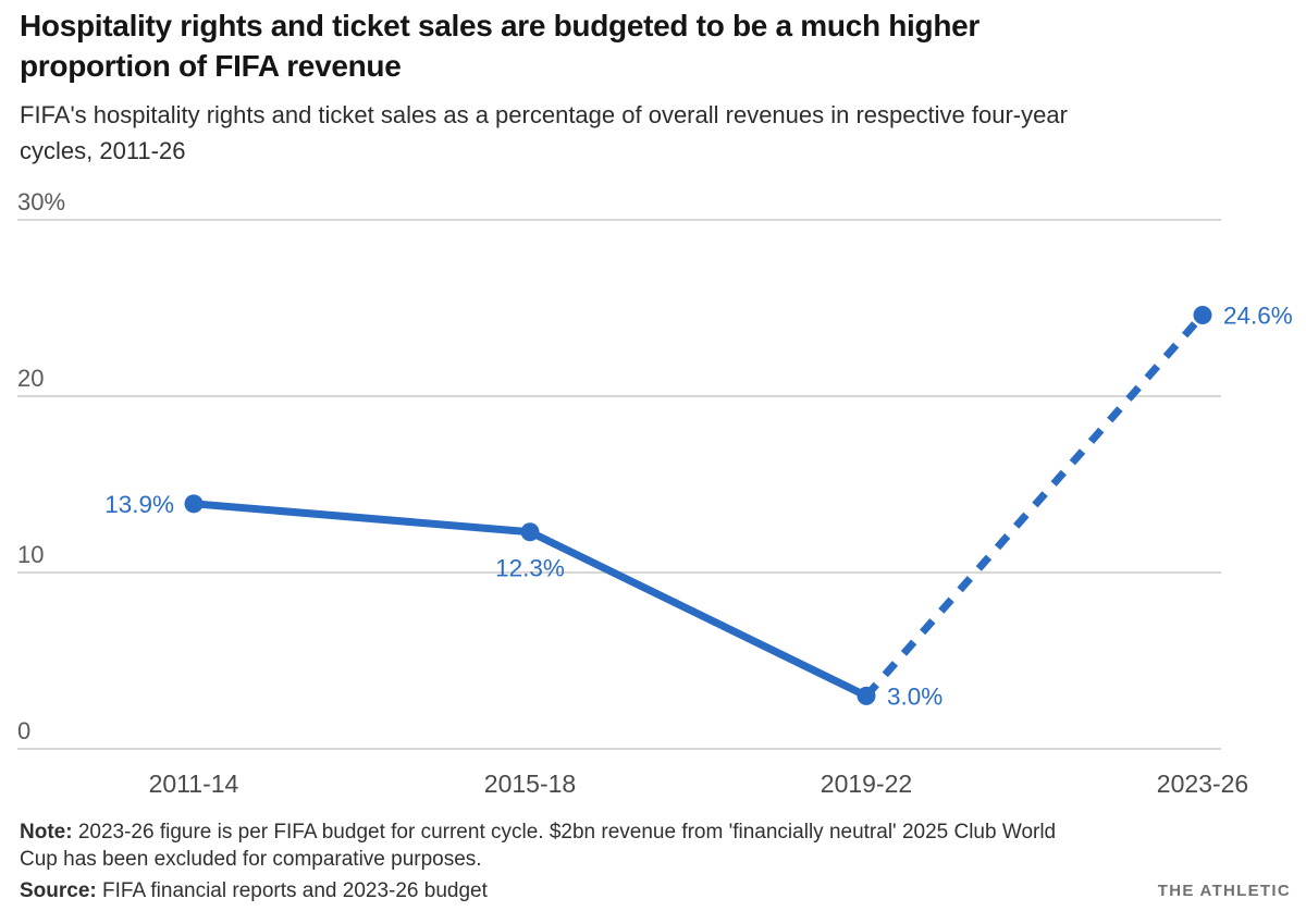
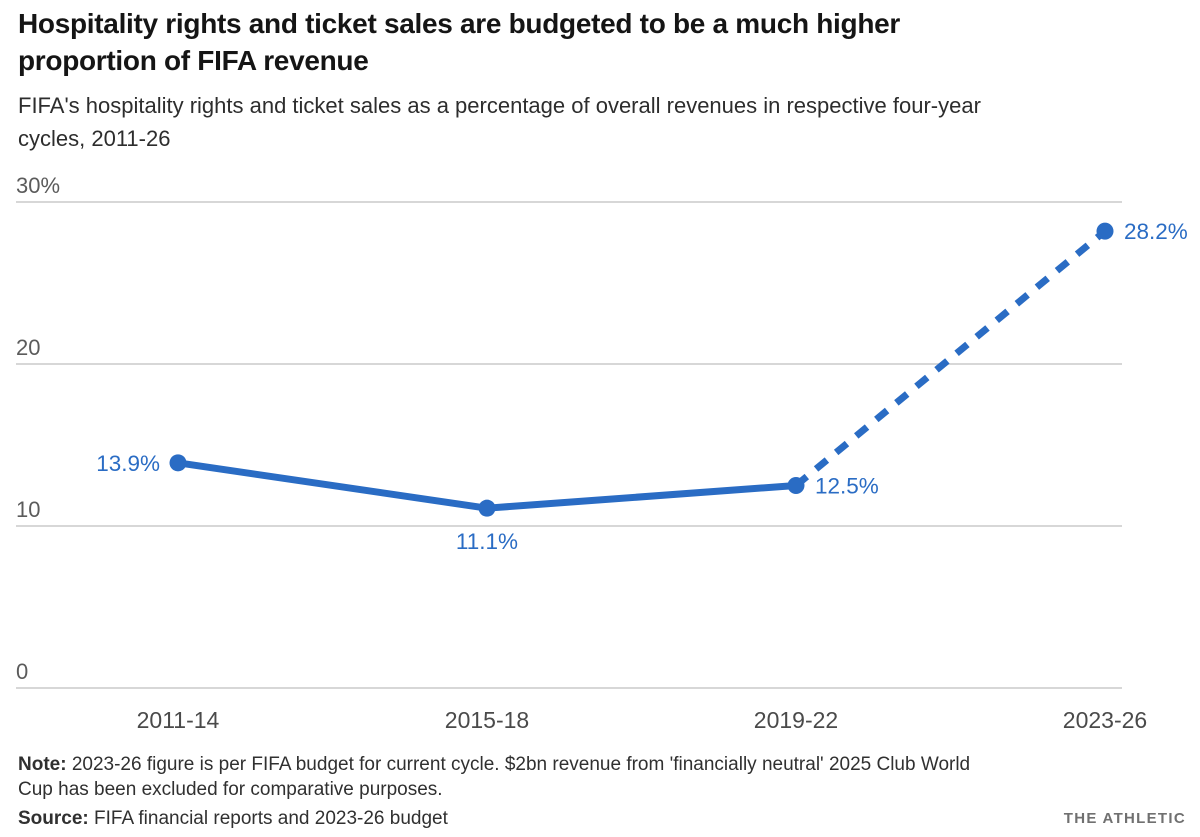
2015-18: 12.3% -> 11.1%
2019-22: 3.0% -> 12.5%
2023-26: 24.6% -> 28.2%
